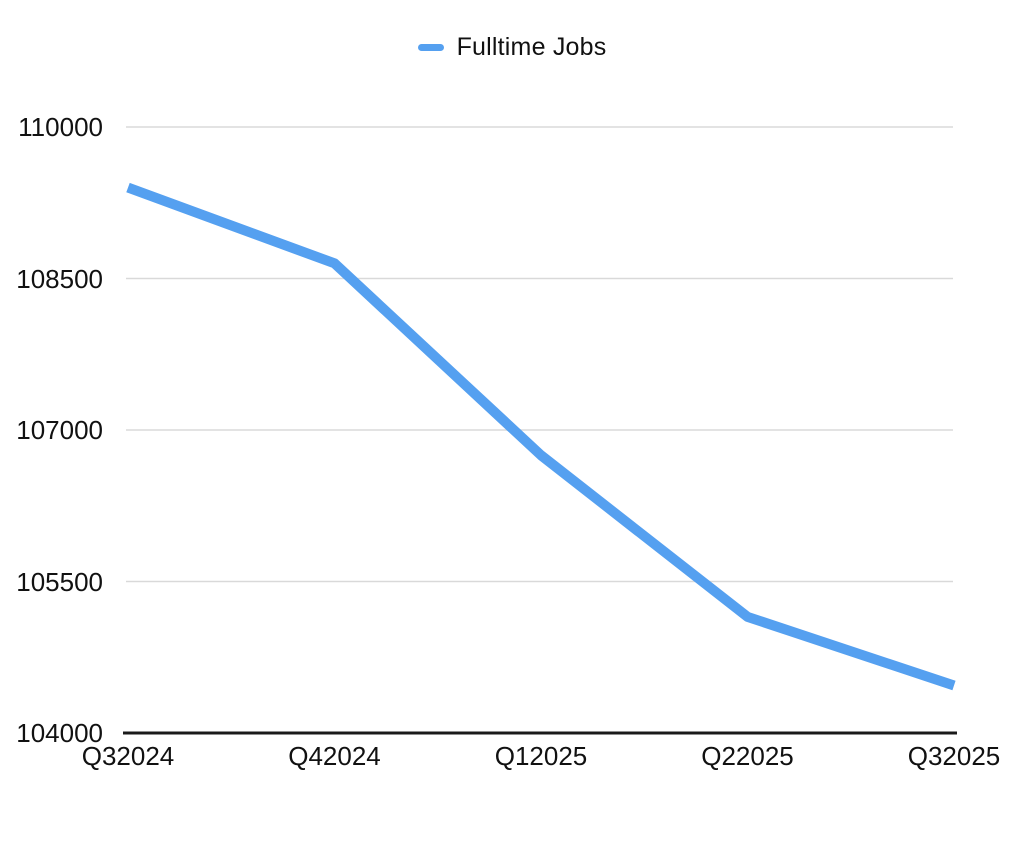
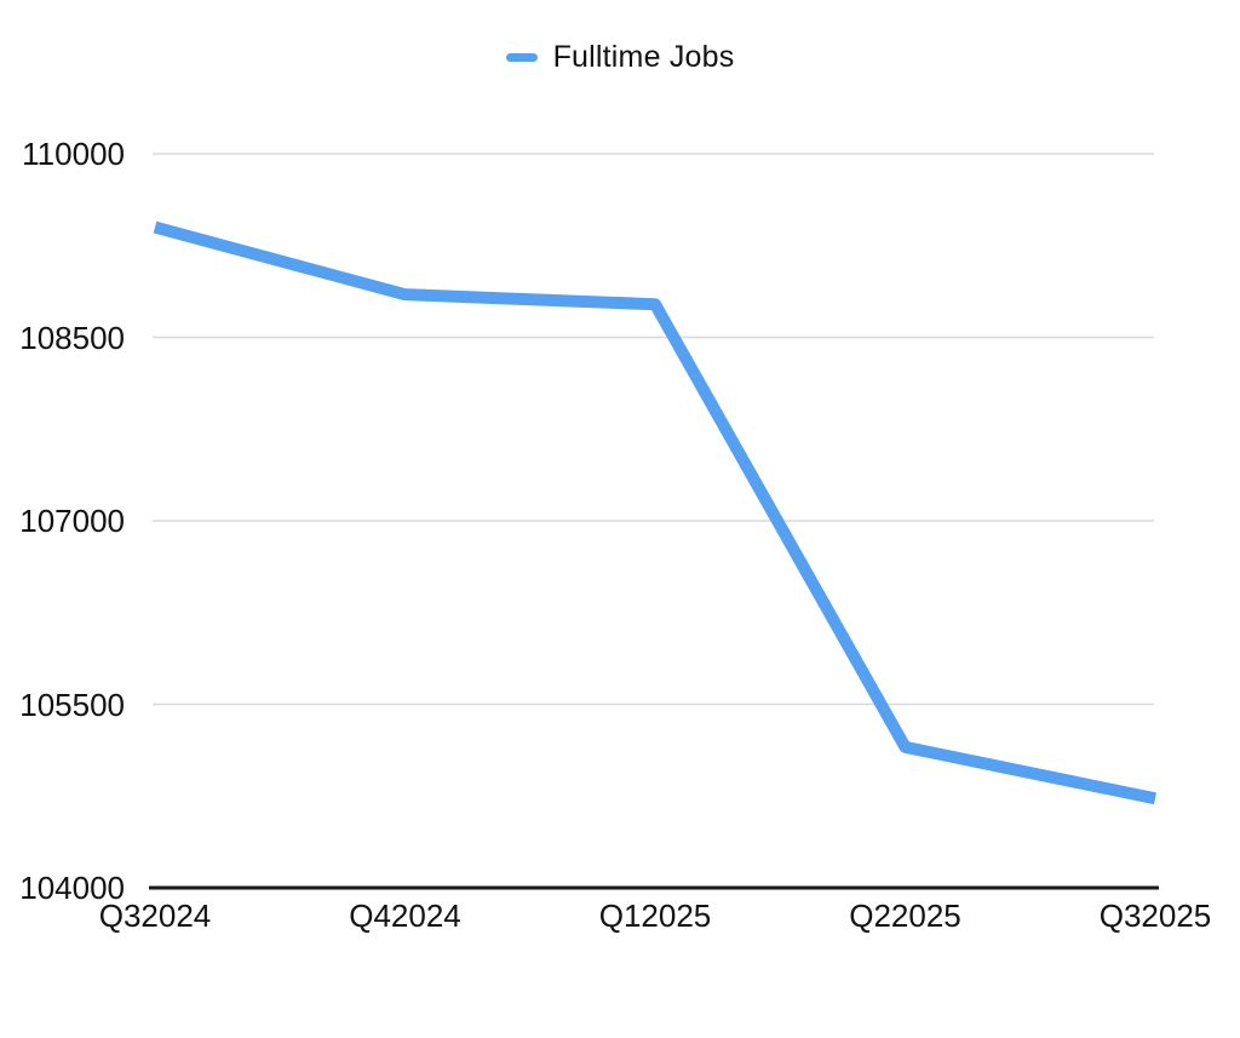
Q42024: 108650 -> 108850
Q12025: 106750 -> 108770
Q32025: 104470 -> 104730
